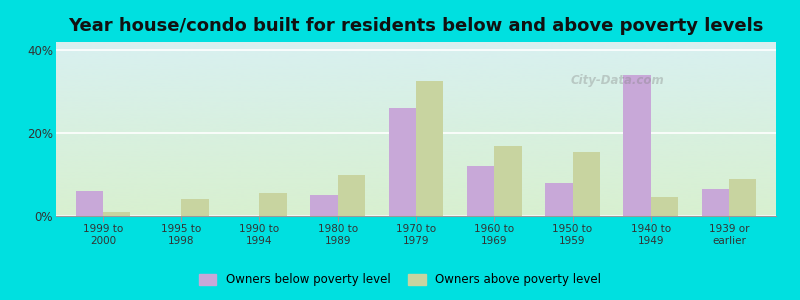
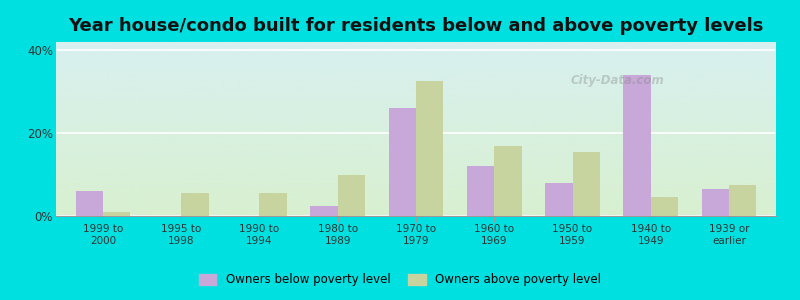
Owners above poverty level/1995 to 1998: 4.0% -> 5.5%
Owners below poverty level/1980 to 1989: 5.0% -> 2.5%
Owners above poverty level/1939 or earlier: 9.0% -> 7.5%
